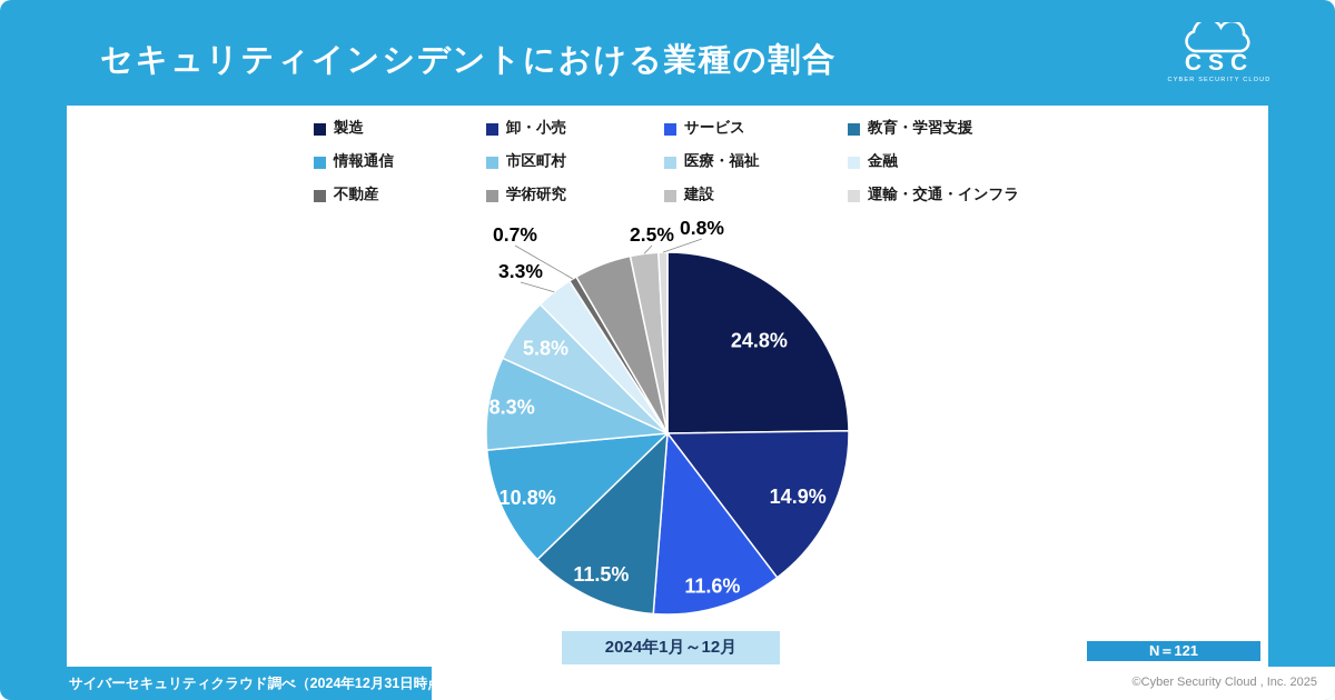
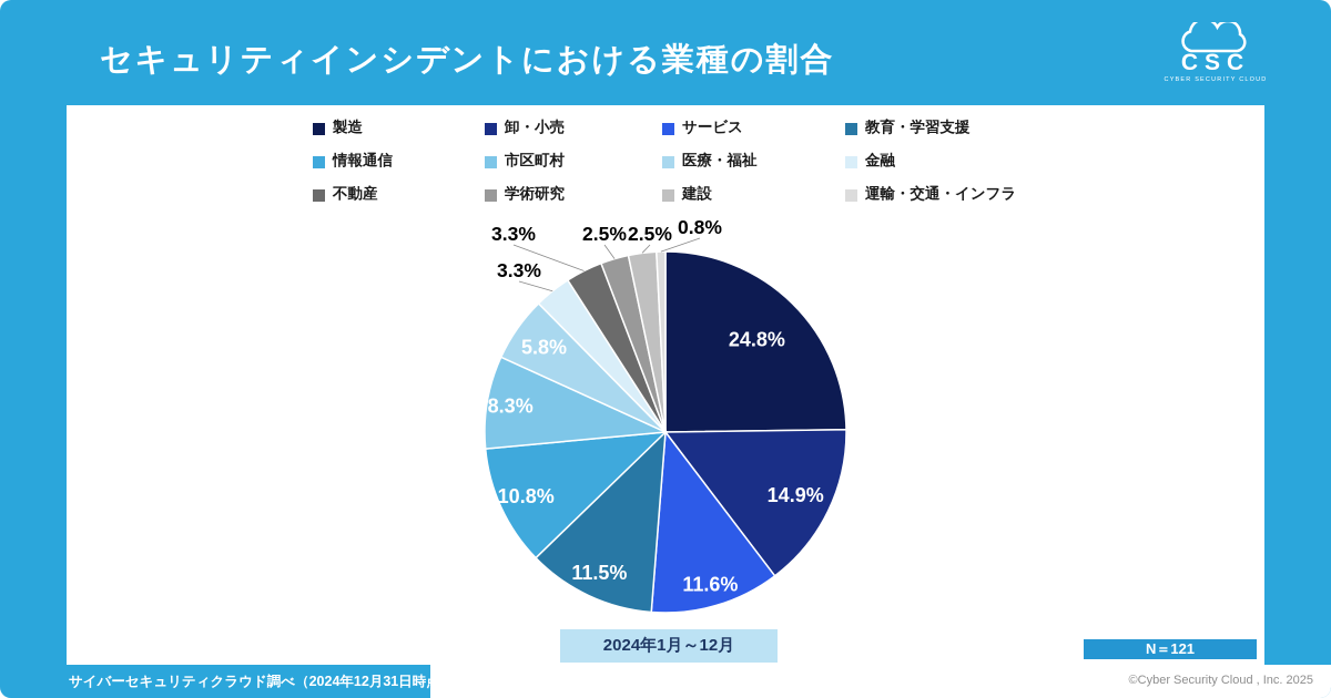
不動産: 0.7% -> 3.3%
学術研究: 5.1% -> 2.5%
